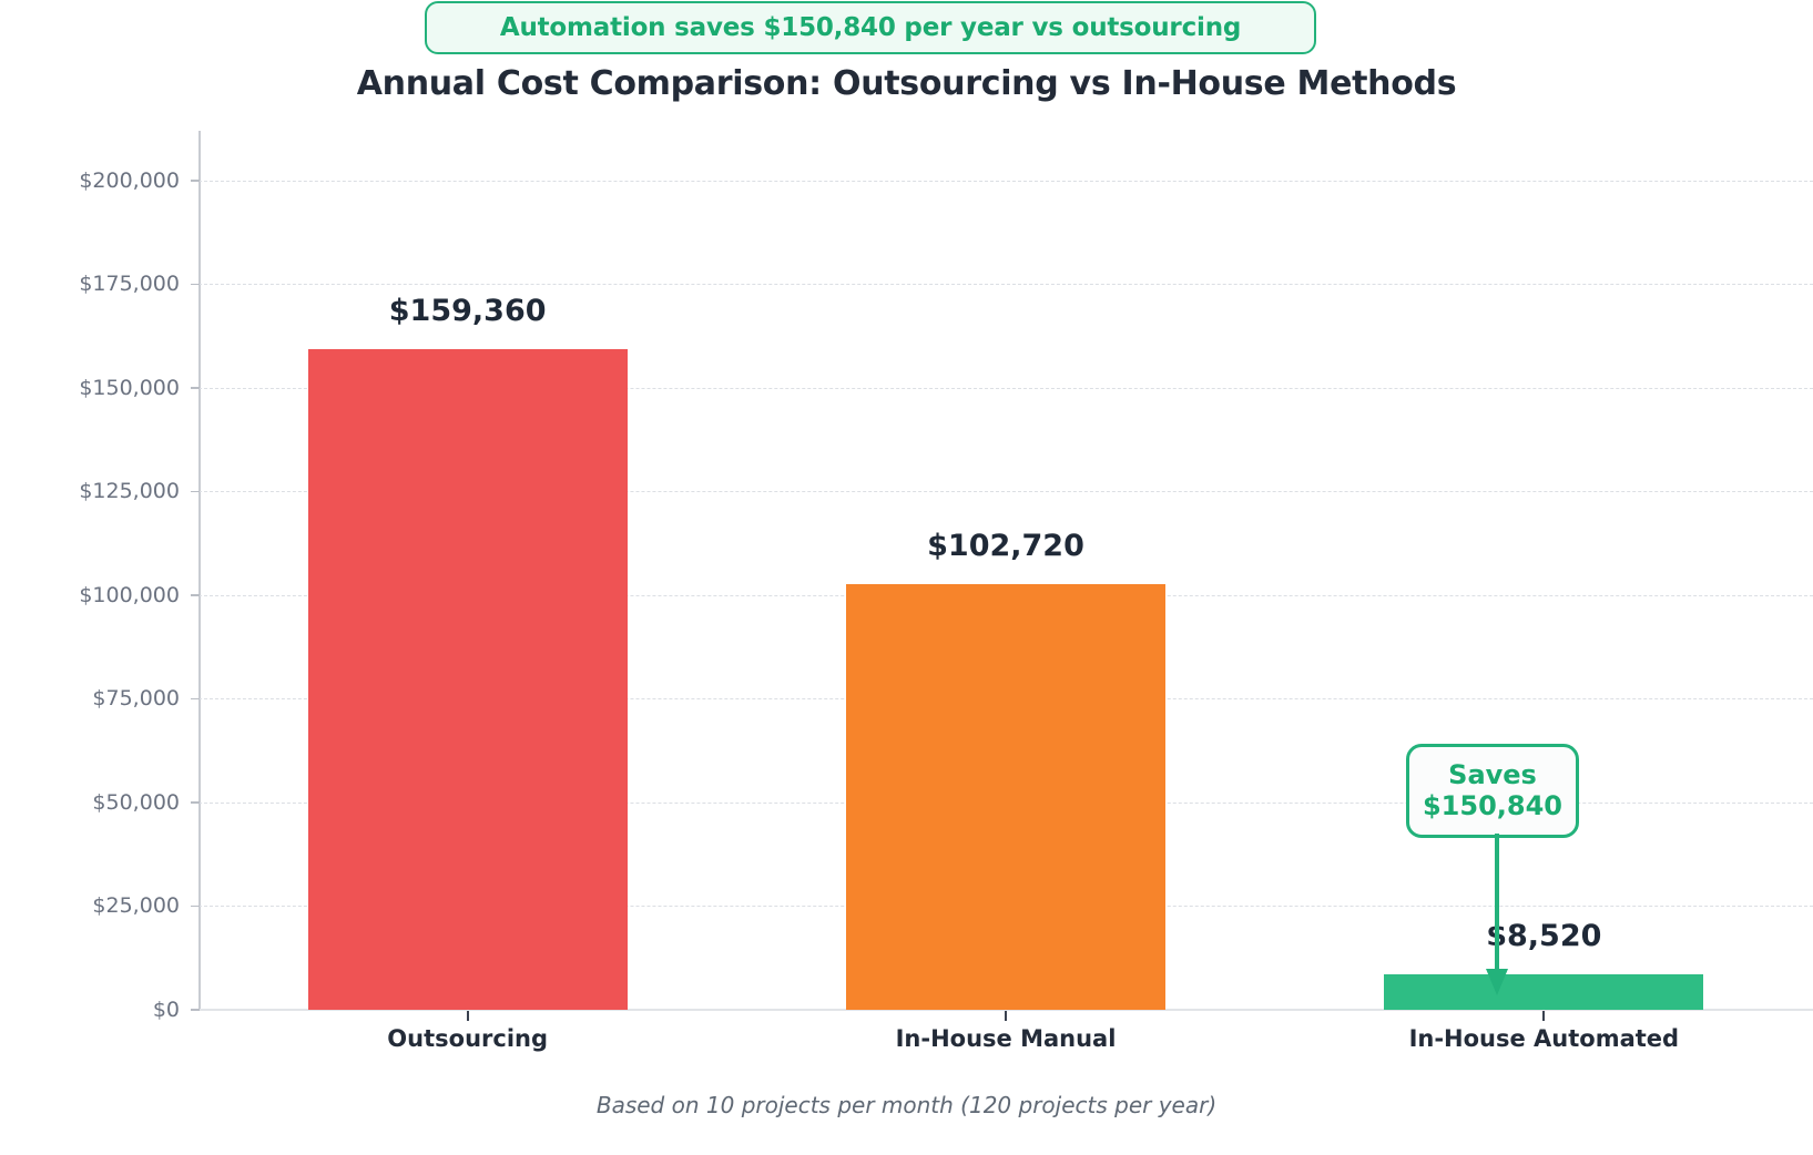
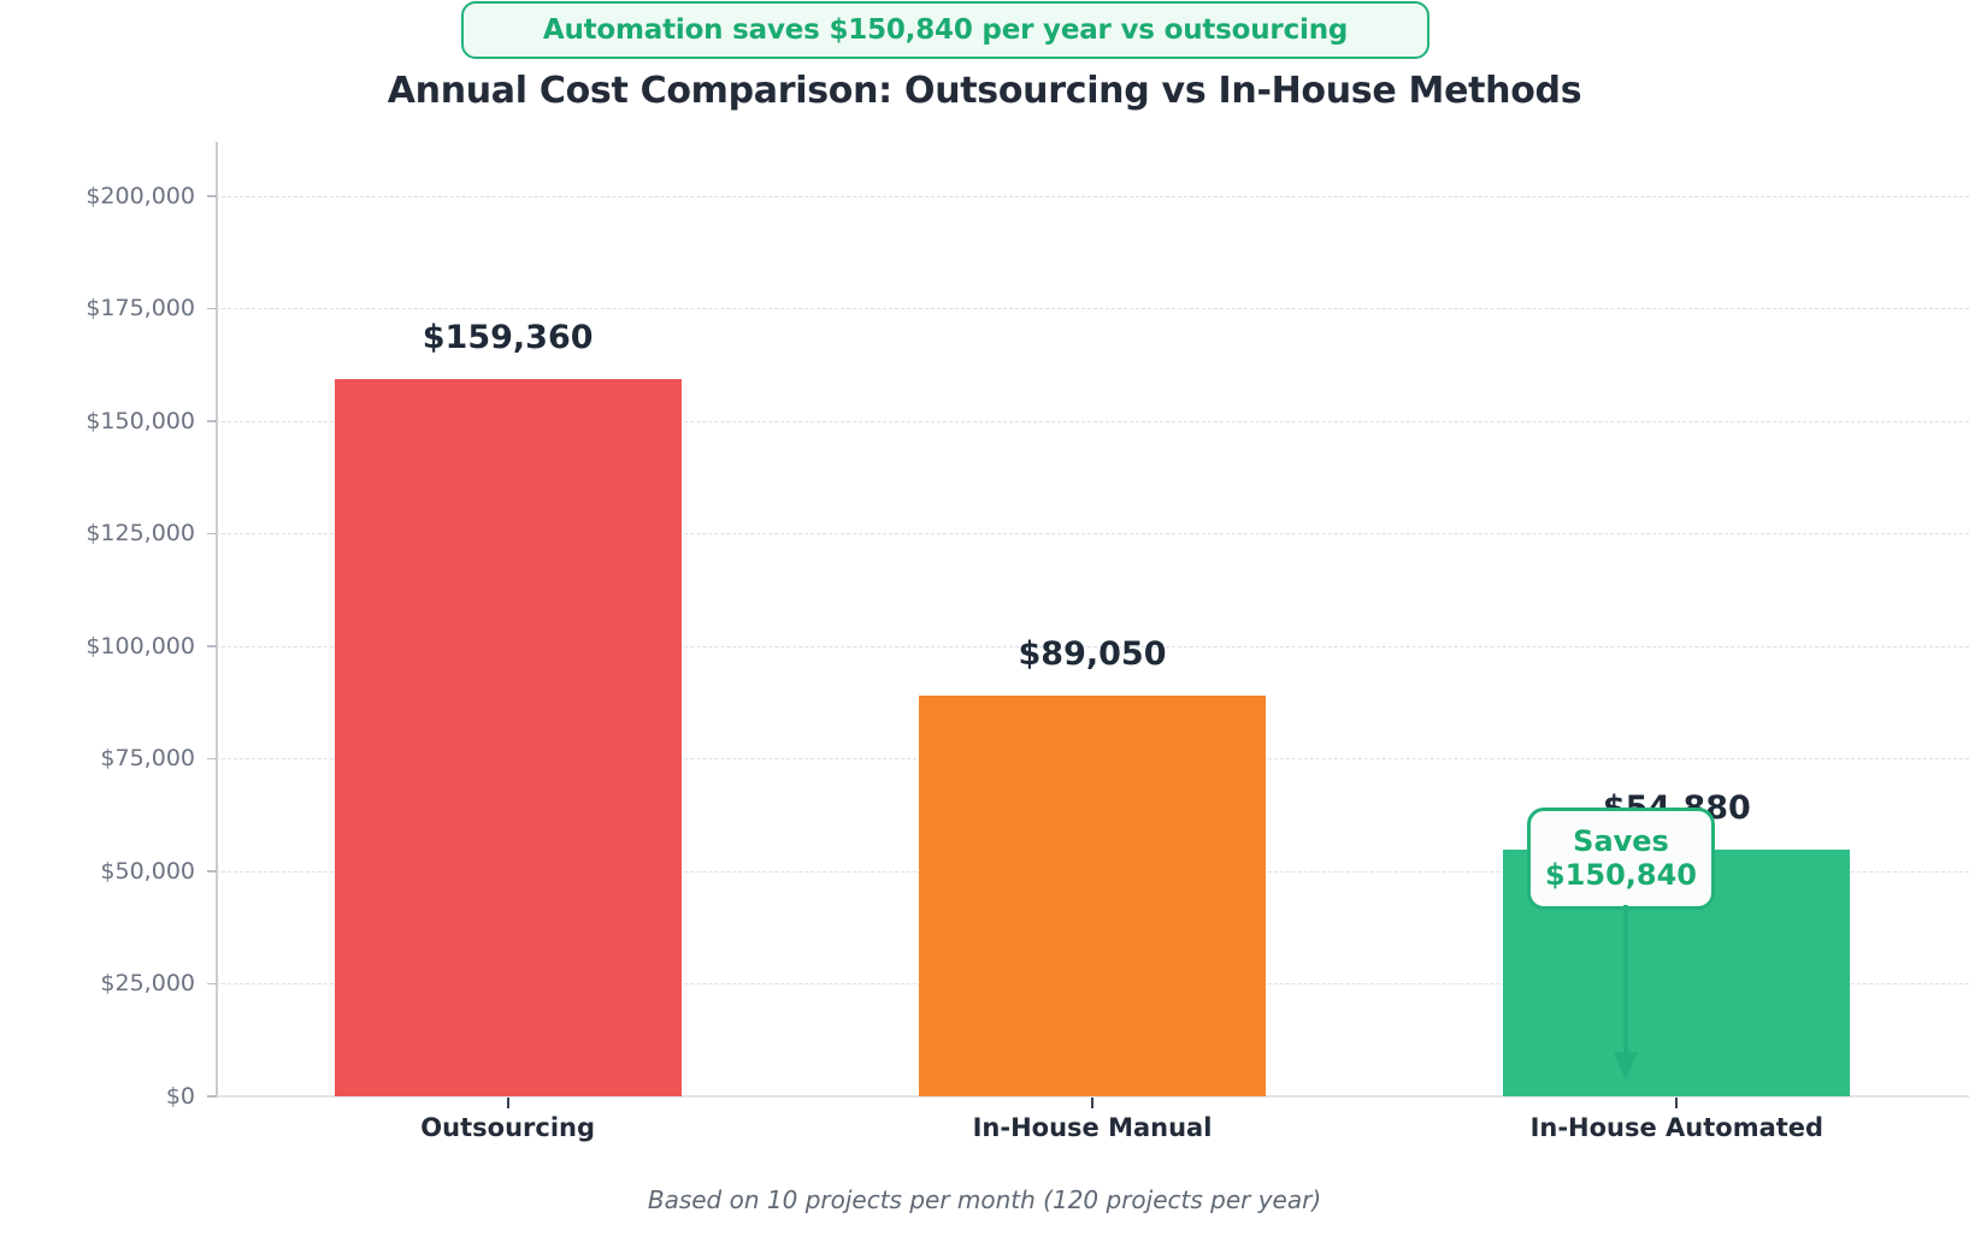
In-House Manual: $102,720 -> $89,050
In-House Automated: $8,520 -> $54,880
